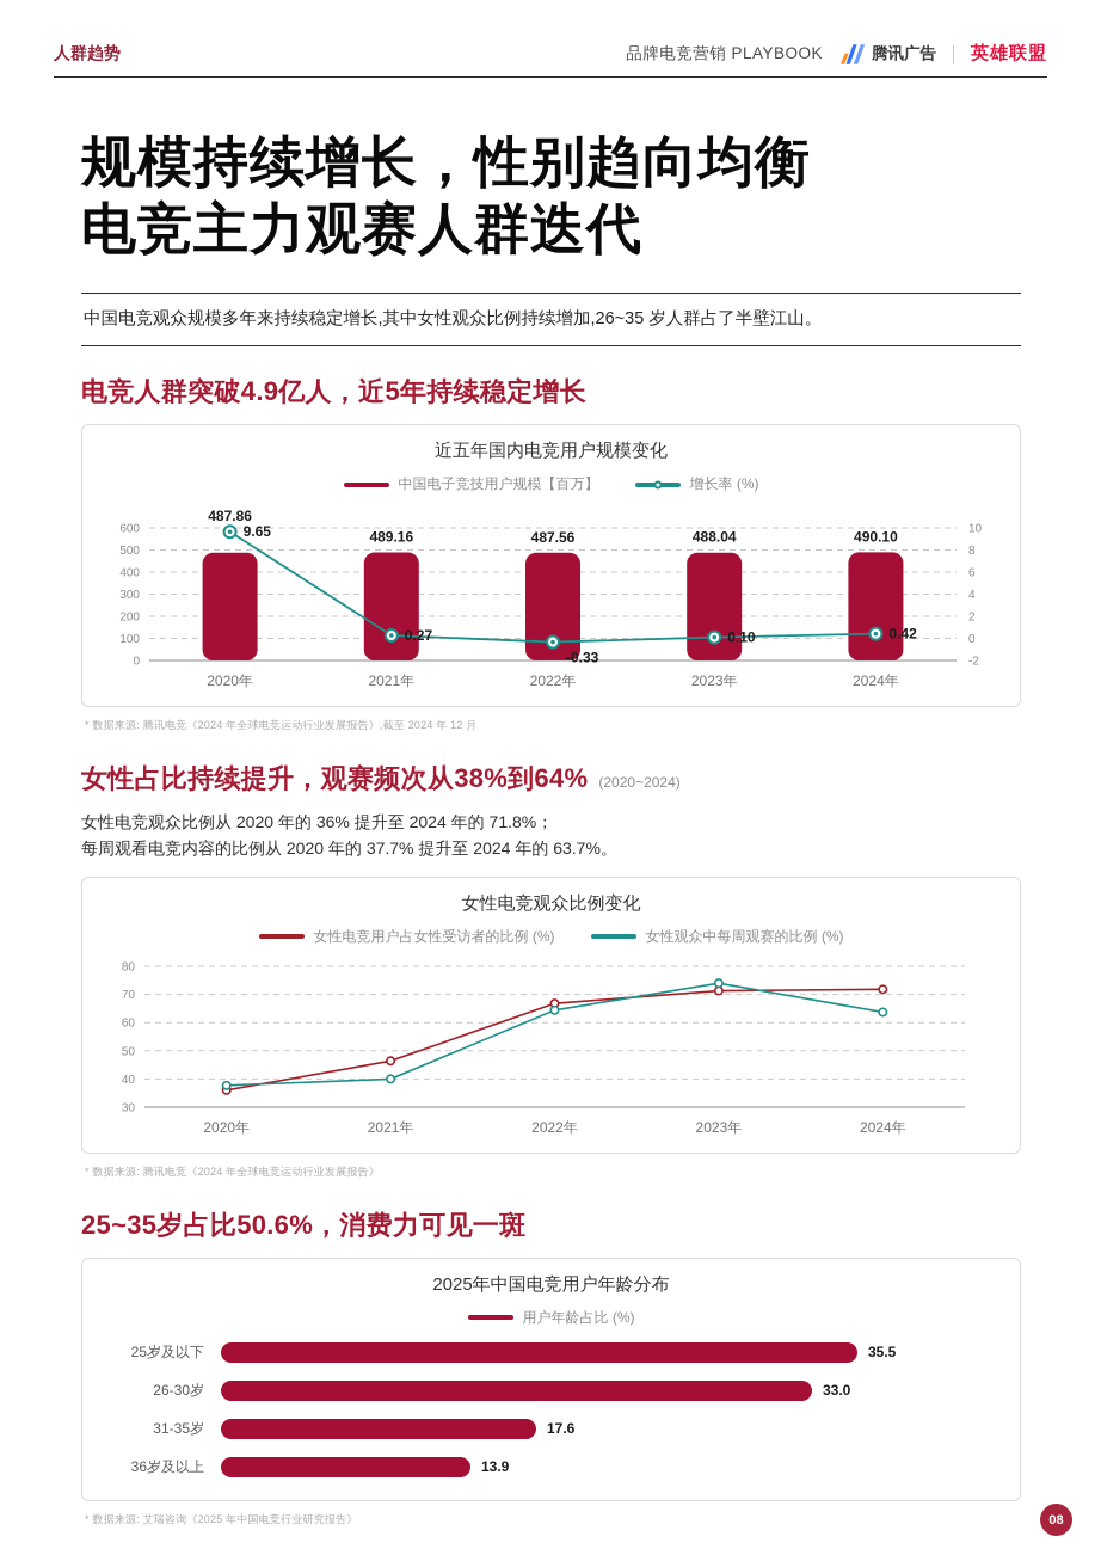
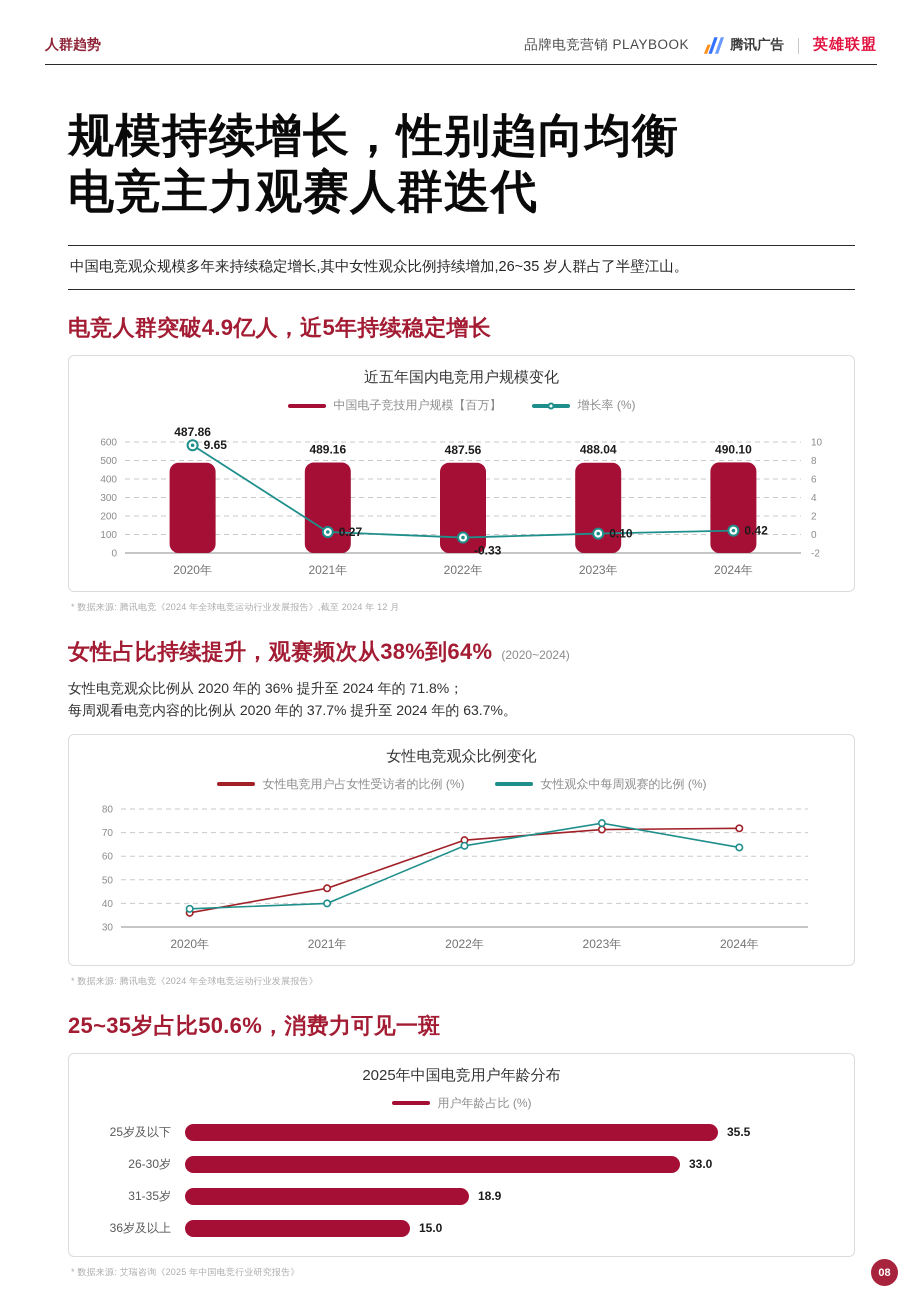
2025年中国电竞用户年龄分布/31-35岁: 17.6 -> 18.9
2025年中国电竞用户年龄分布/36岁及以上: 13.9 -> 15.0
